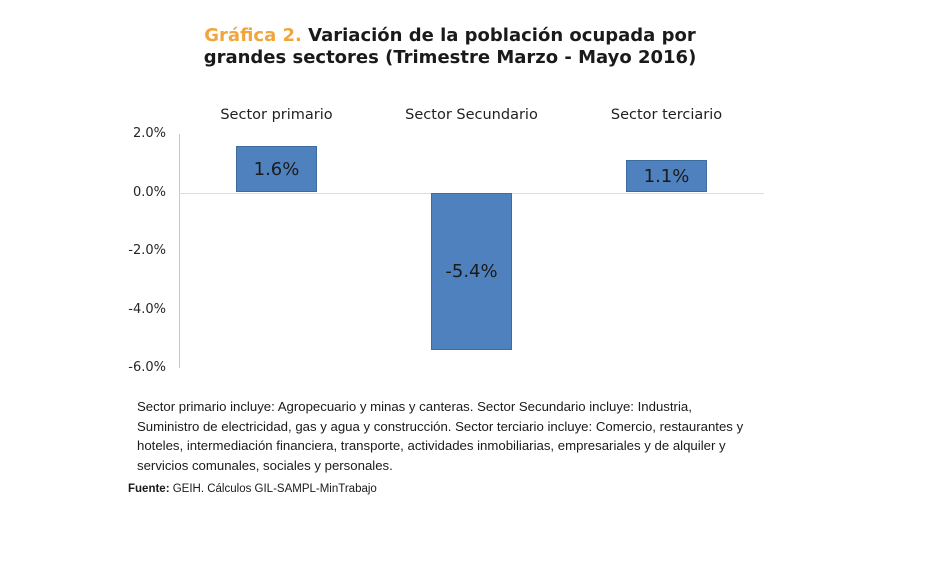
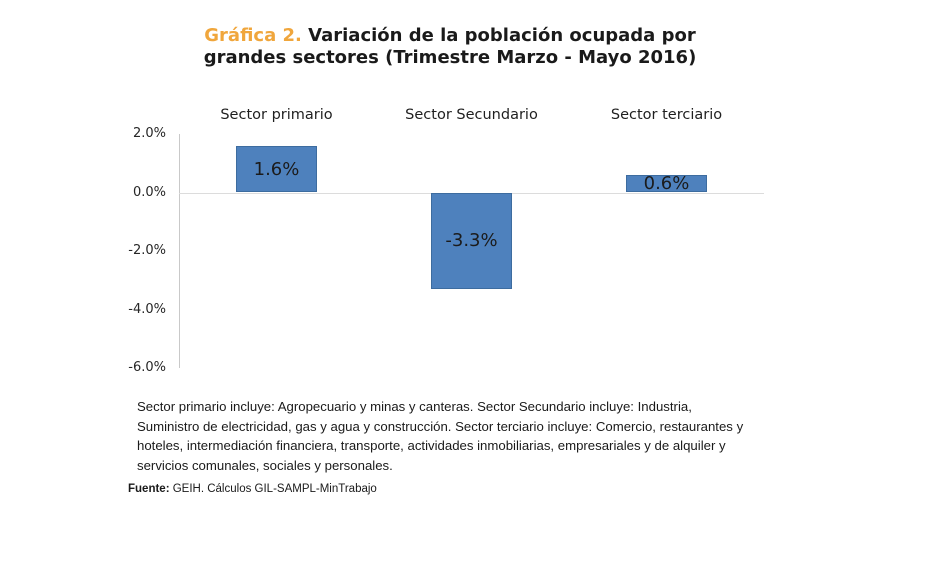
Sector Secundario: -5.4% -> -3.3%
Sector terciario: 1.1% -> 0.6%
